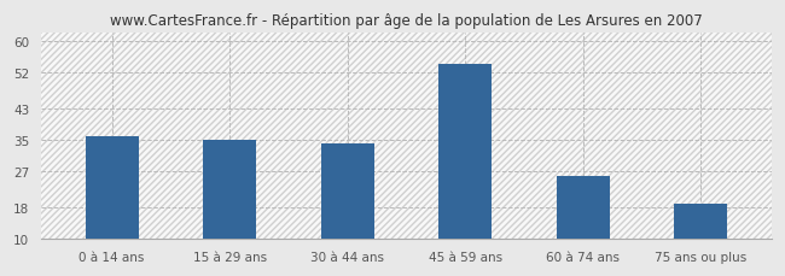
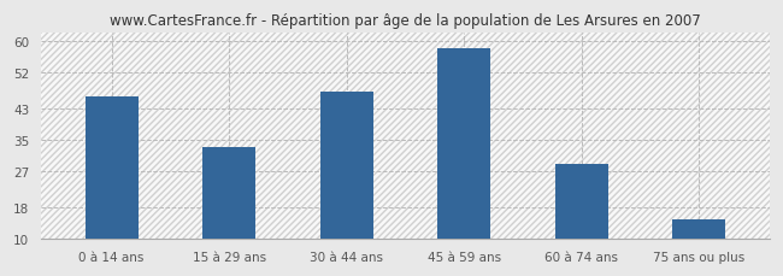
0 à 14 ans: 36 -> 46
15 à 29 ans: 35 -> 33
30 à 44 ans: 34 -> 47
45 à 59 ans: 54 -> 58
60 à 74 ans: 26 -> 29
75 ans ou plus: 19 -> 15
